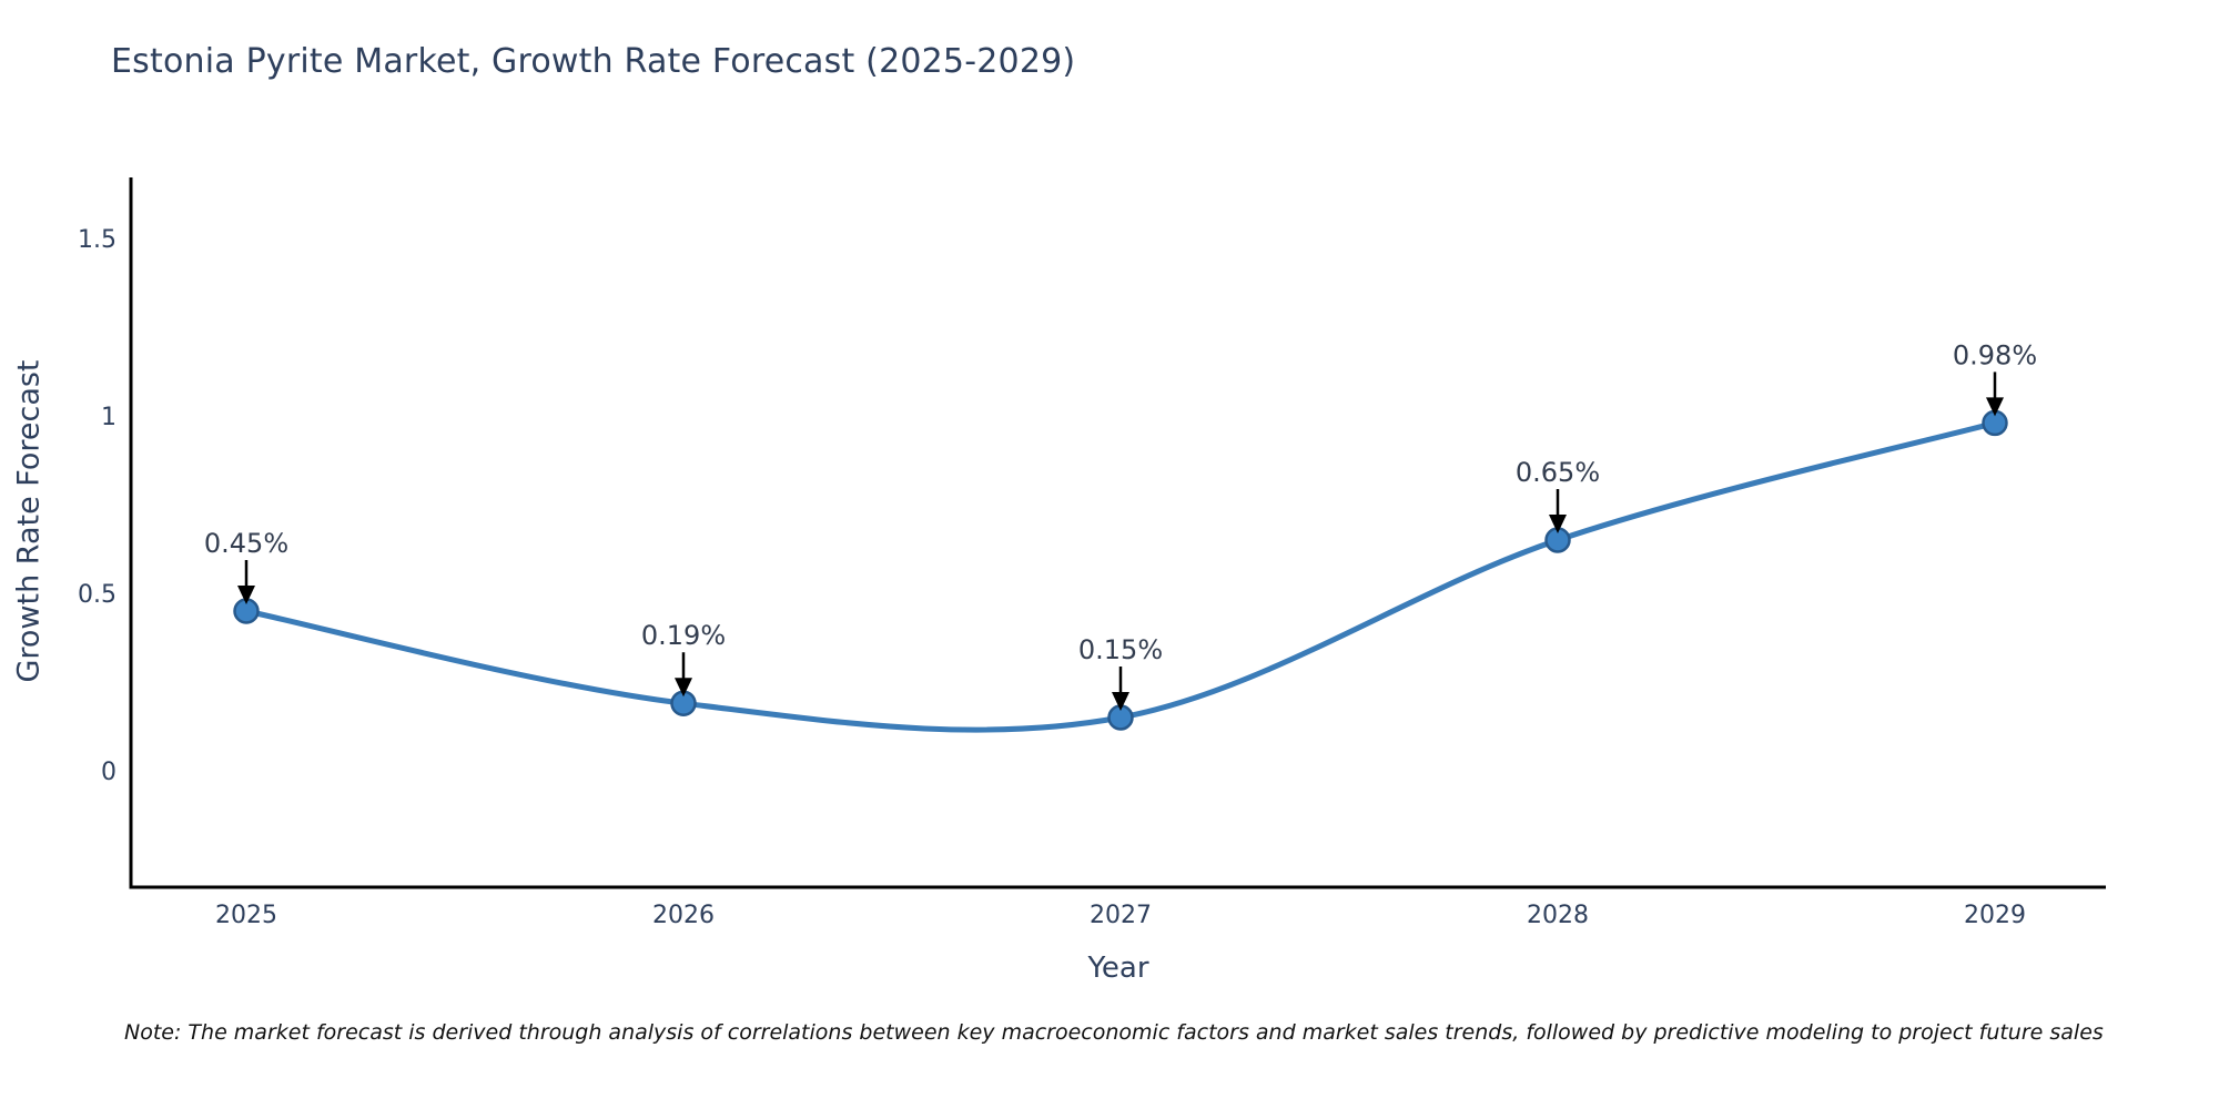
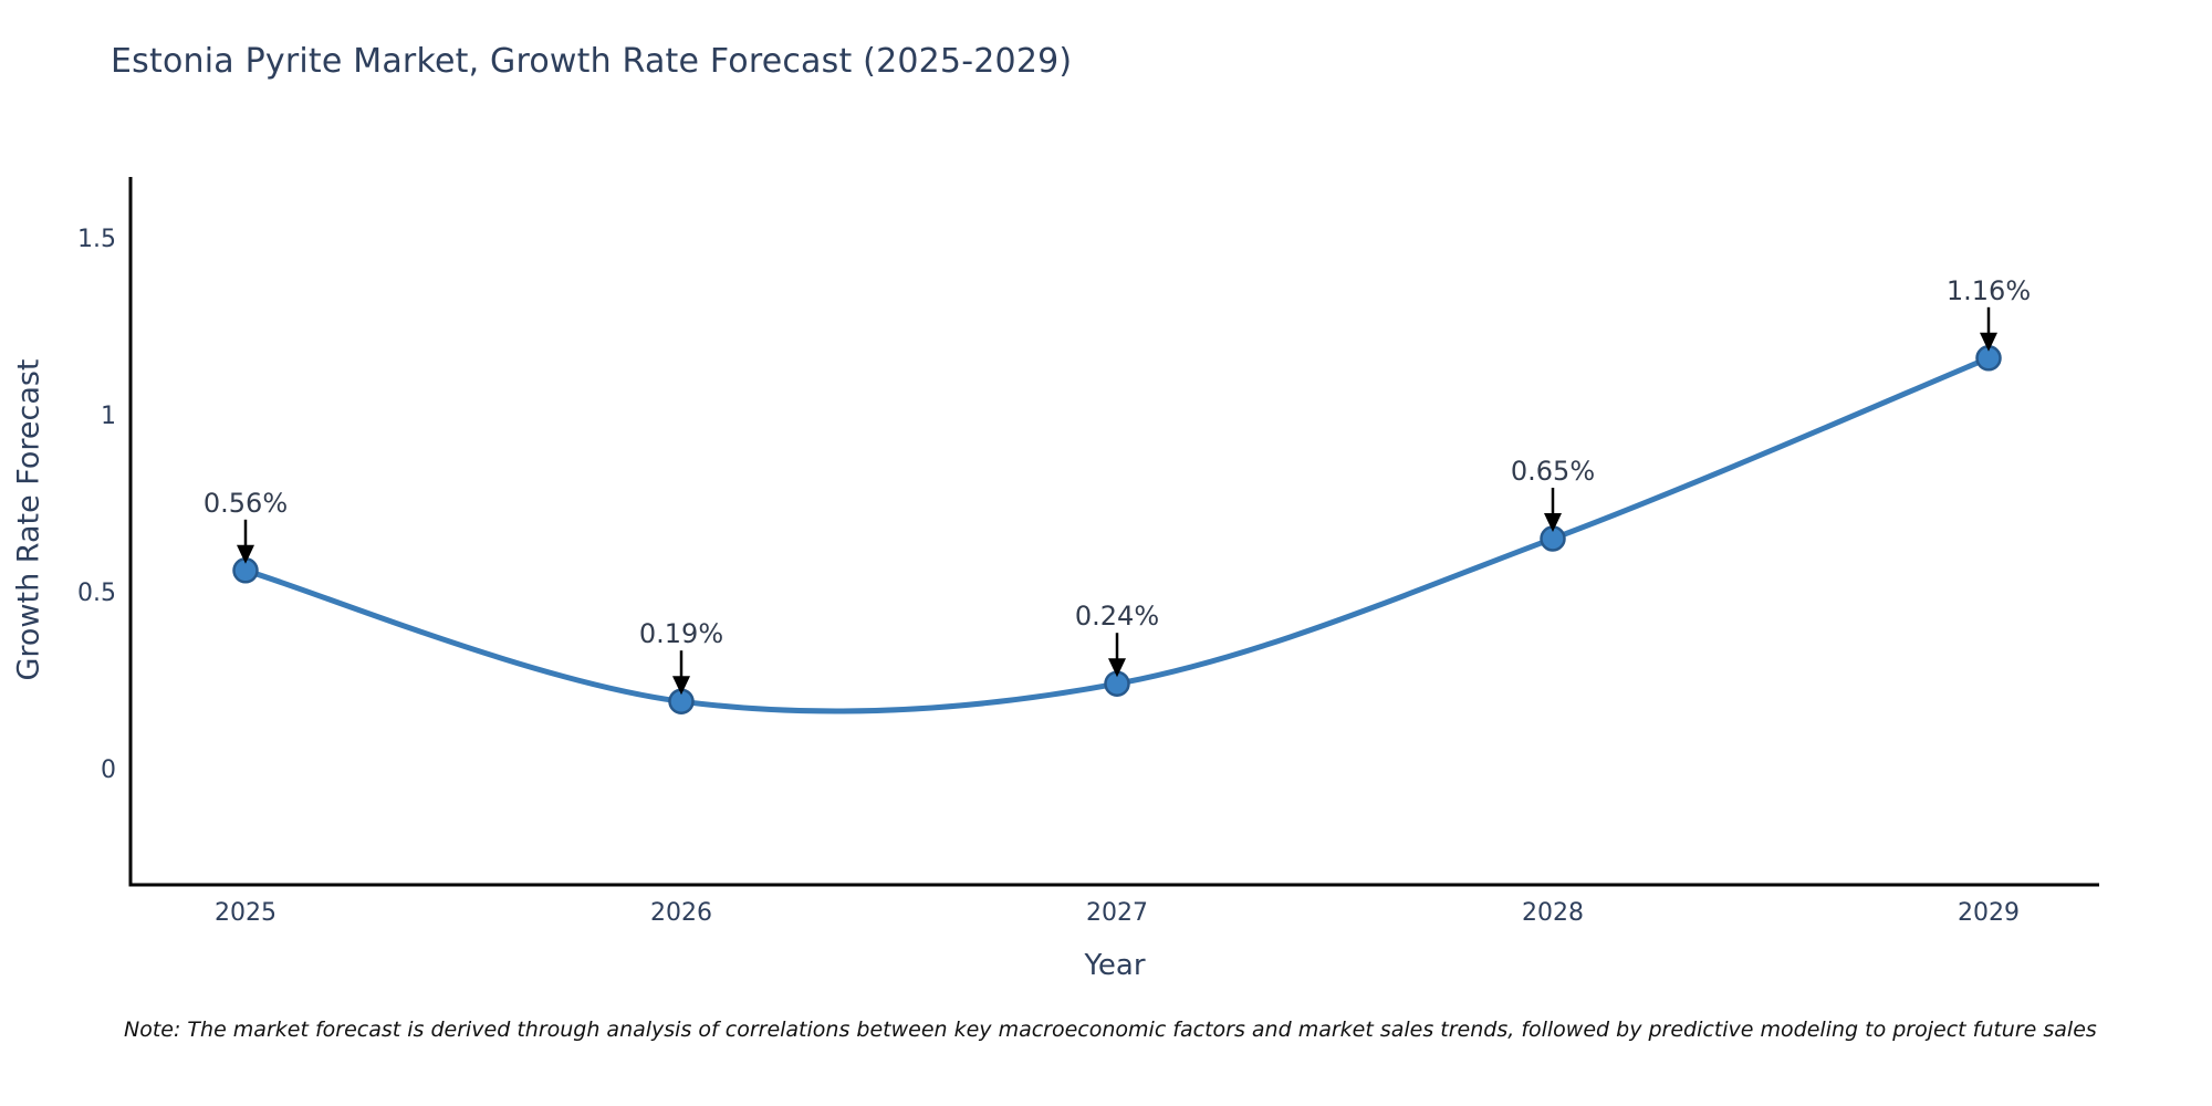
2025: 0.45% -> 0.56%
2027: 0.15% -> 0.24%
2029: 0.98% -> 1.16%
